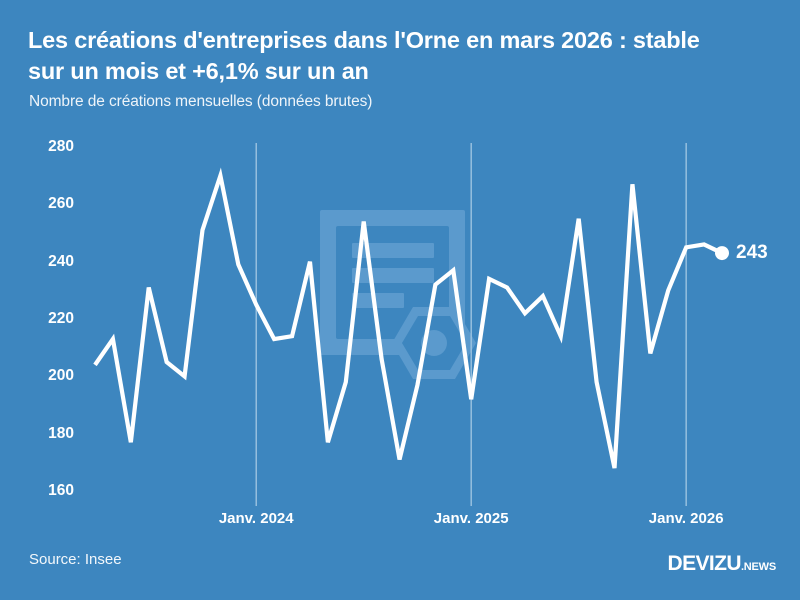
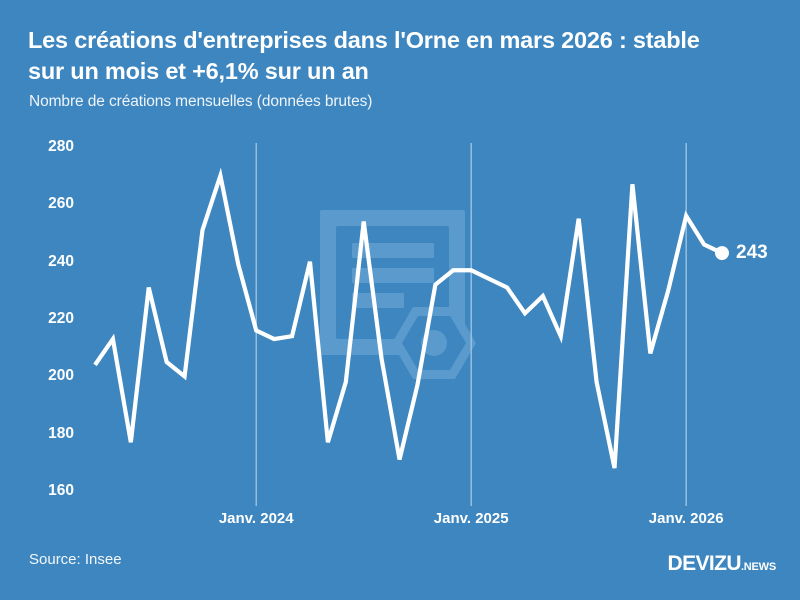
Janv. 2024: 225 -> 216
Janv. 2025: 192 -> 237
Janv. 2026: 245 -> 256
